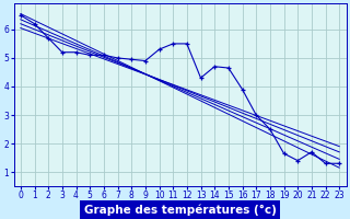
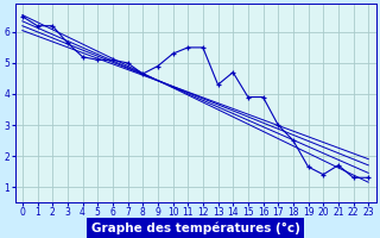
2: 5.70 -> 6.20
3: 5.20 -> 5.65
8: 4.95 -> 4.65
15: 4.65 -> 3.90
